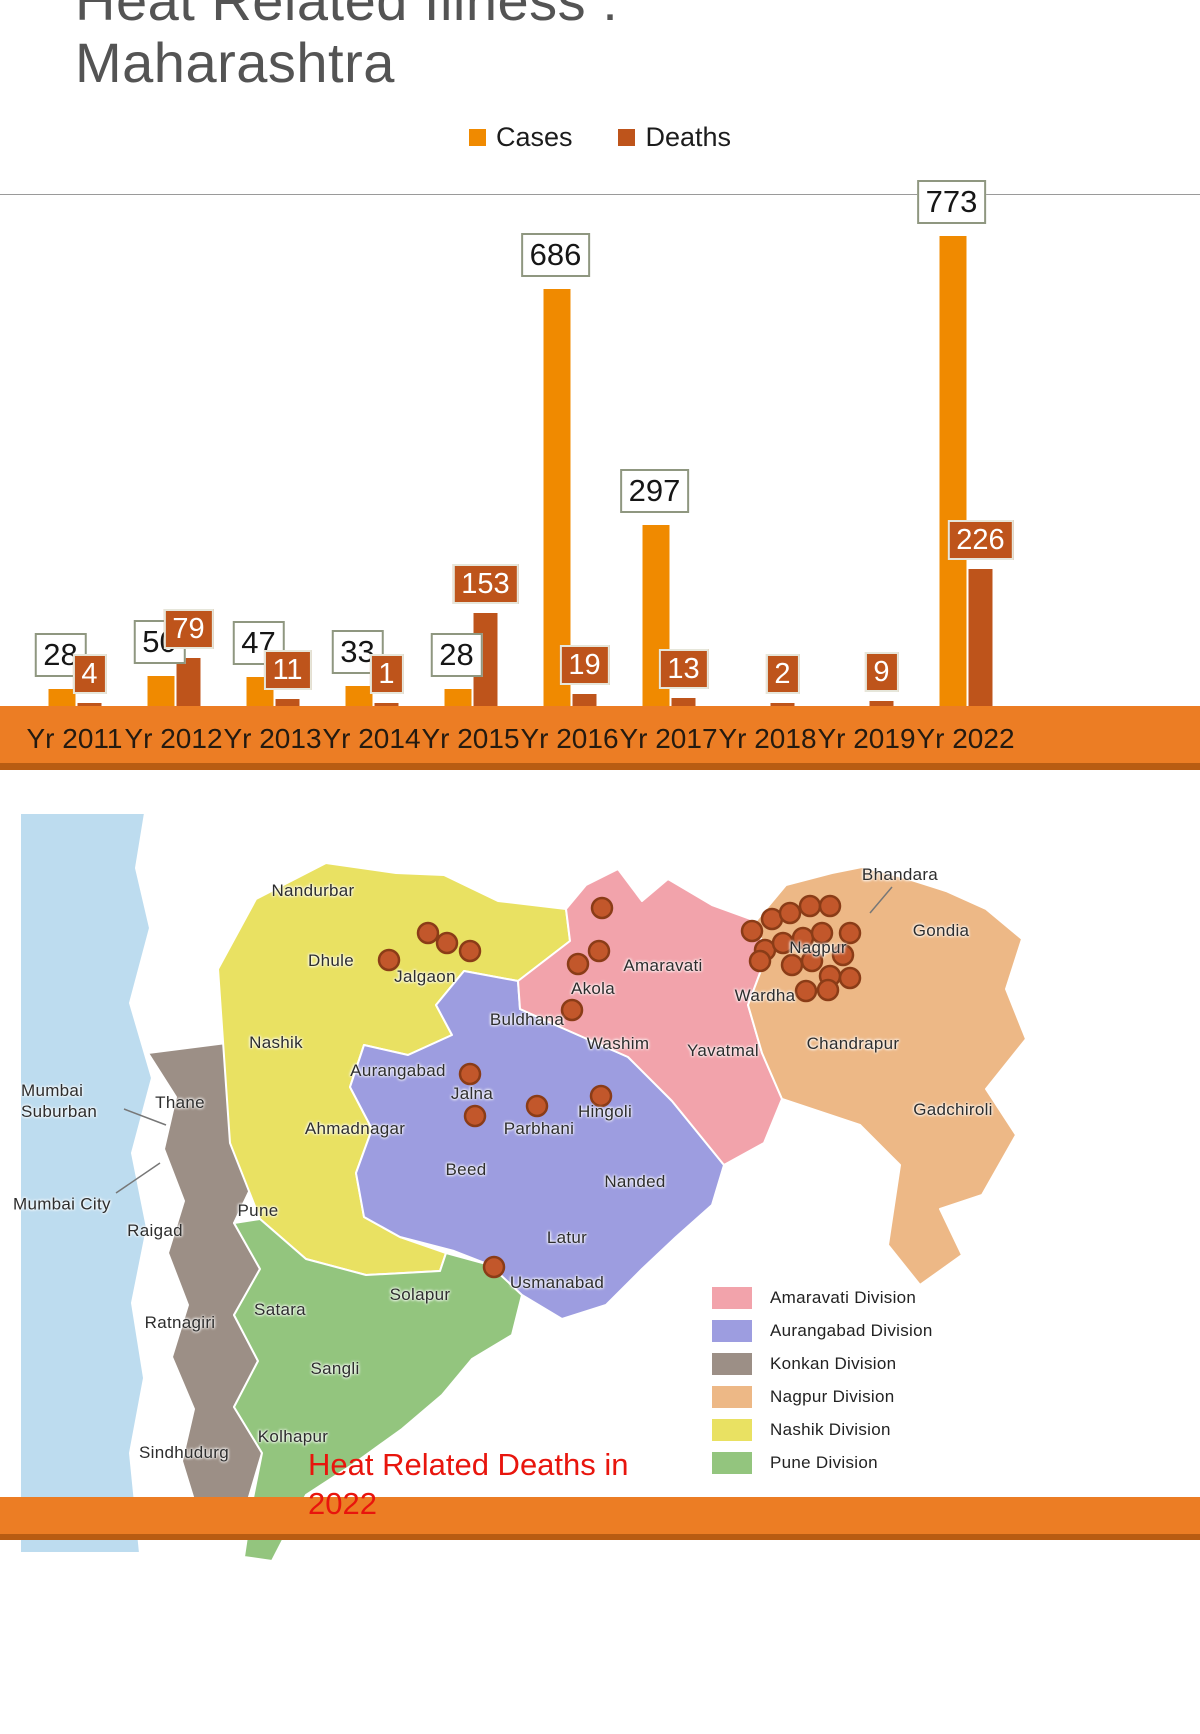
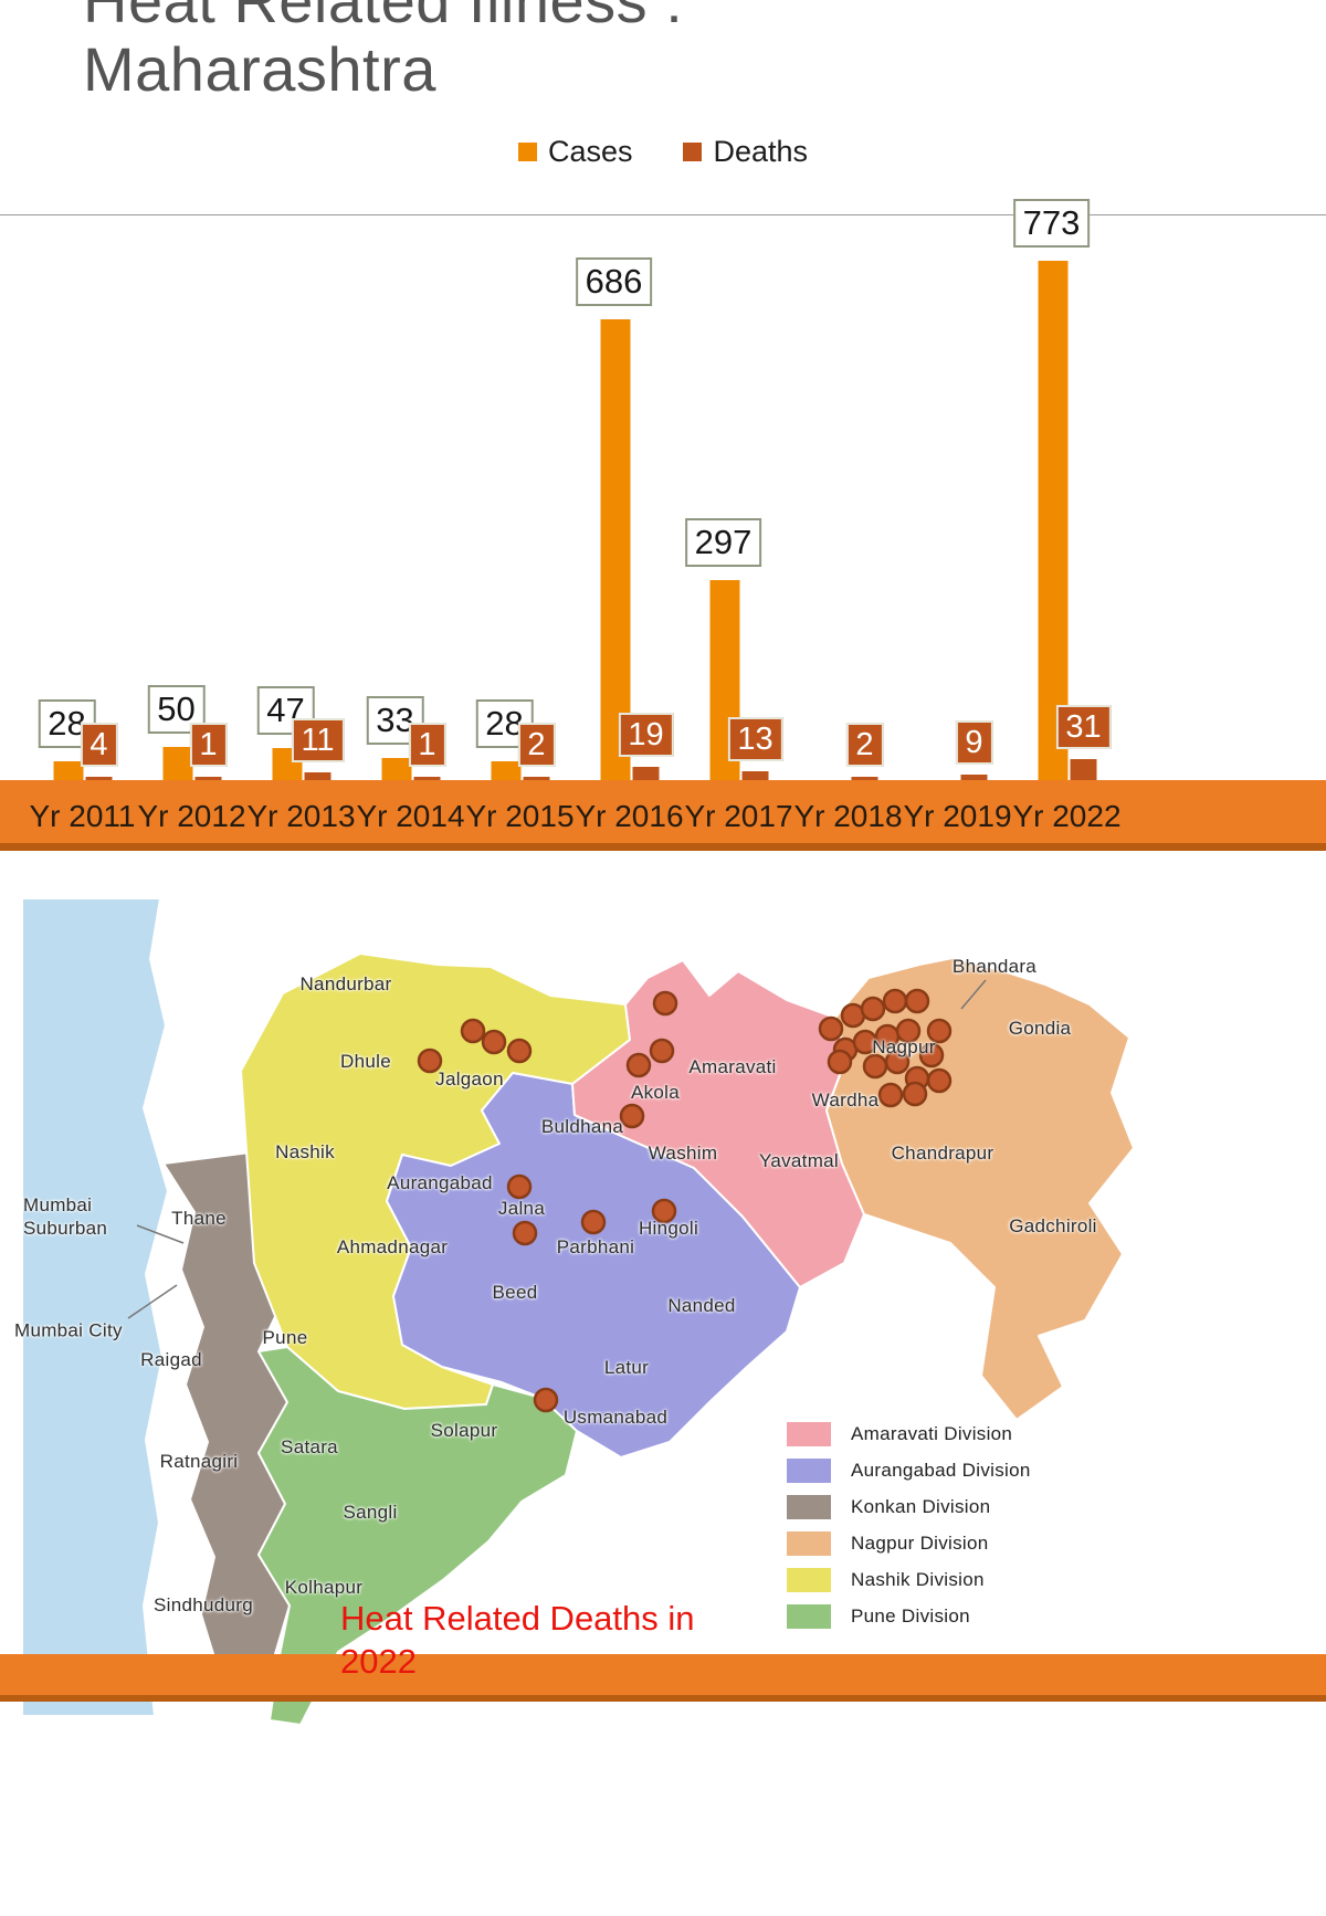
Deaths/Yr 2012: 79 -> 1
Deaths/Yr 2015: 153 -> 2
Deaths/Yr 2022: 226 -> 31
